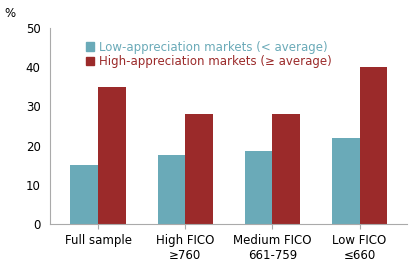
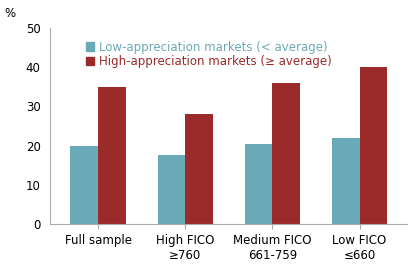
Low-appreciation markets (< average)/Full sample: 15.0 -> 20.0
Low-appreciation markets (< average)/Medium FICO 661-759: 18.5 -> 20.5
High-appreciation markets (≥ average)/Medium FICO 661-759: 28 -> 36
